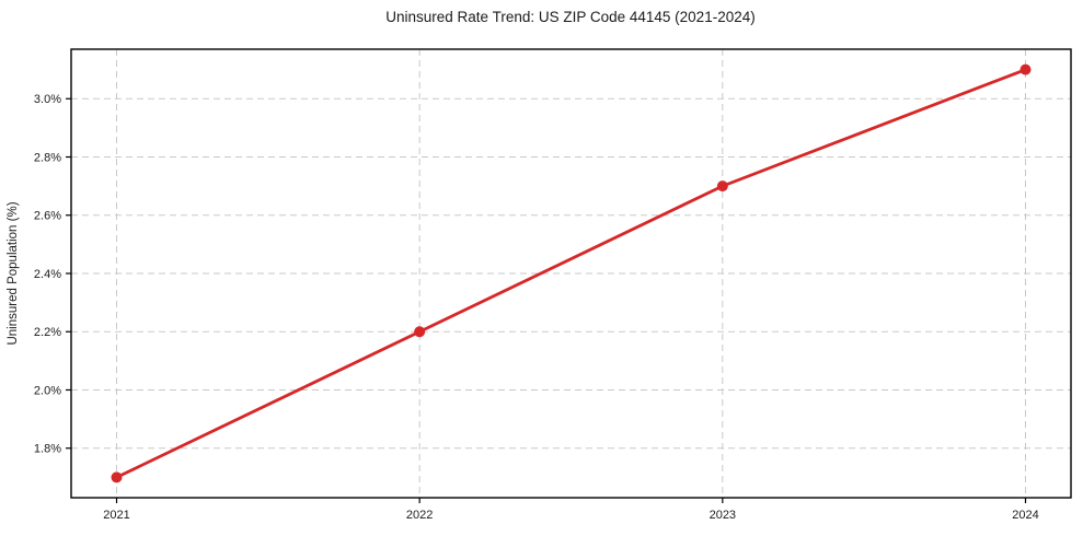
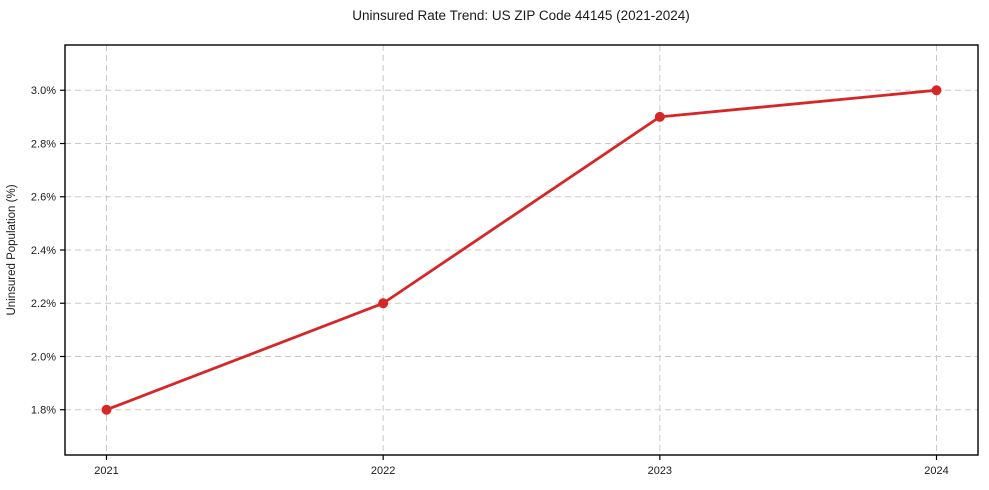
2021: 1.7% -> 1.8%
2023: 2.7% -> 2.9%
2024: 3.1% -> 3.0%
